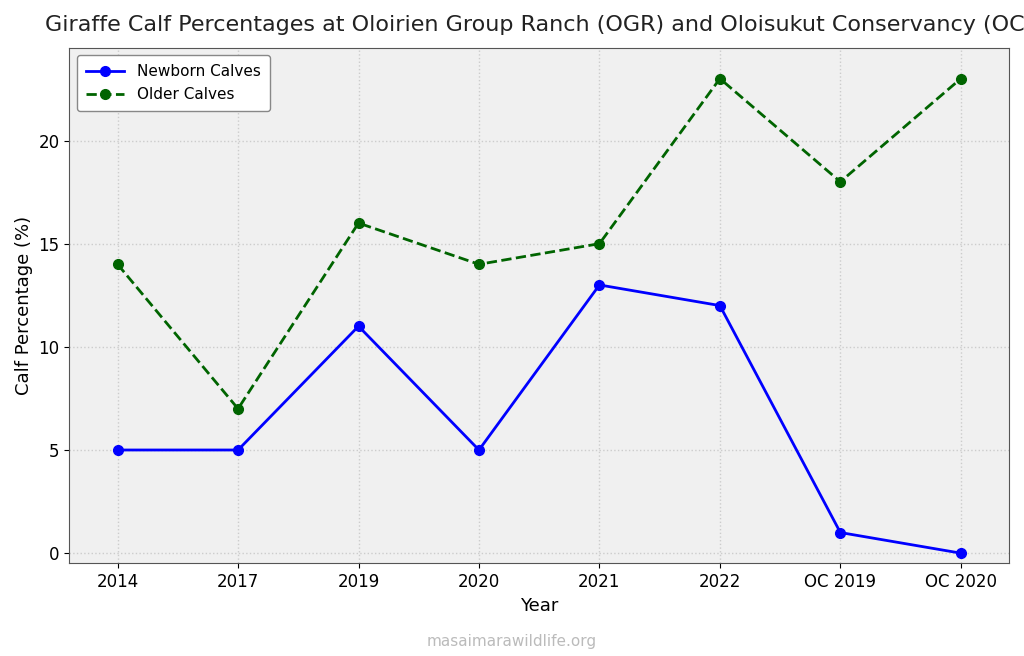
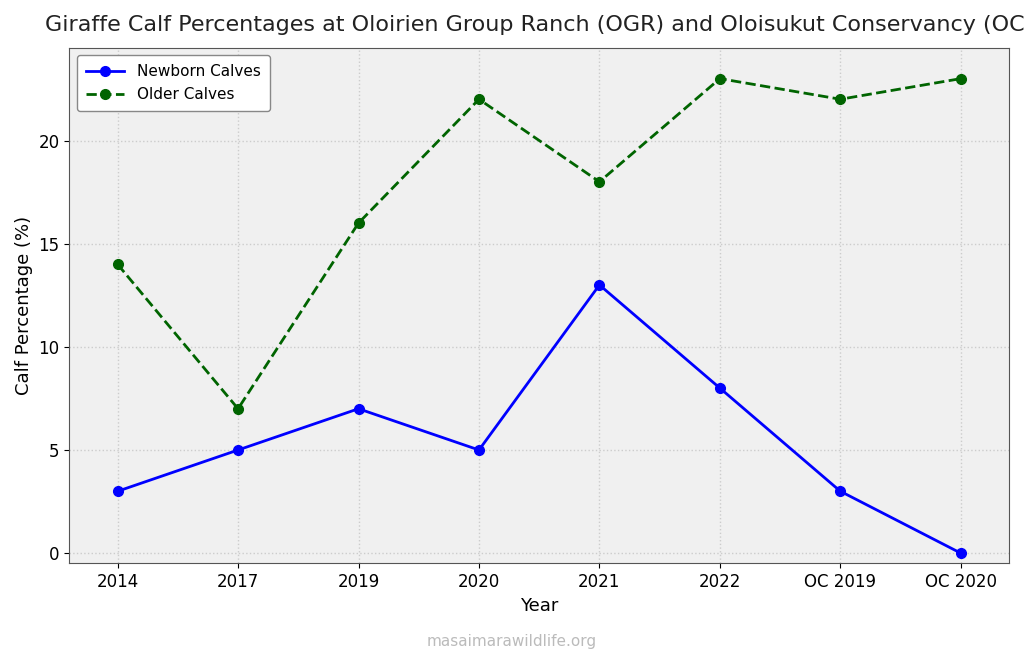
Newborn Calves/2014: 5 -> 3
Newborn Calves/2019: 11 -> 7
Older Calves/2020: 14 -> 22
Older Calves/2021: 15 -> 18
Newborn Calves/2022: 12 -> 8
Newborn Calves/OC 2019: 1 -> 3
Older Calves/OC 2019: 18 -> 22
